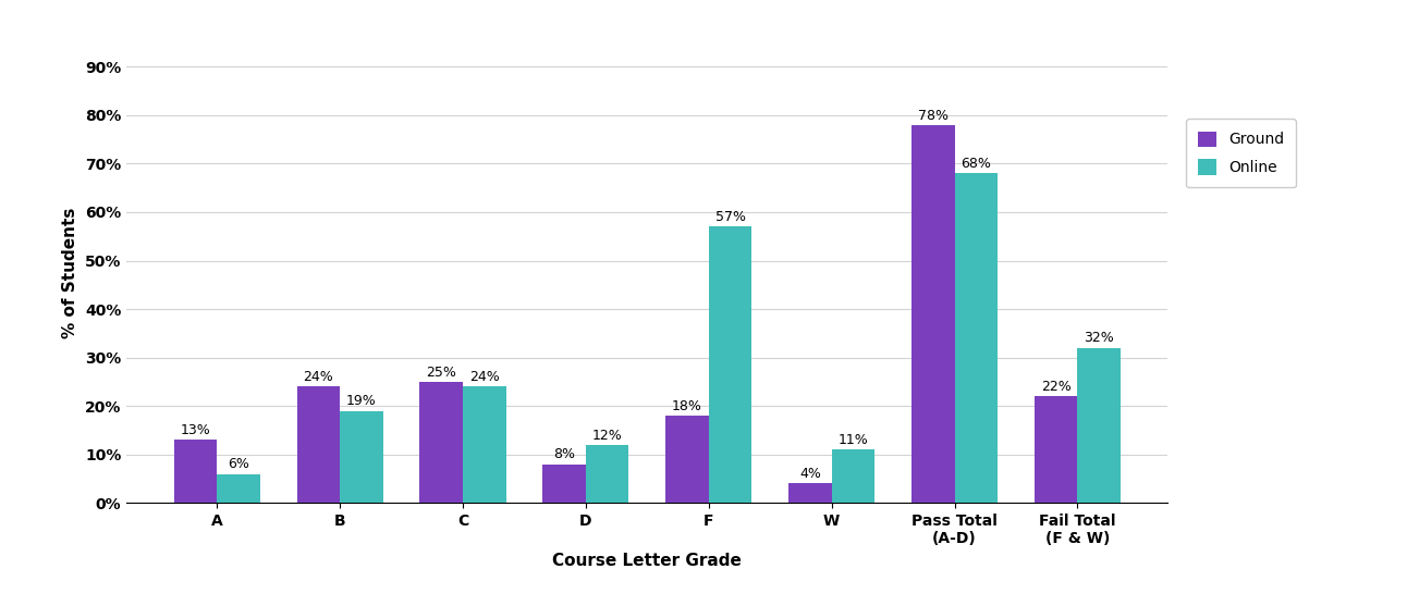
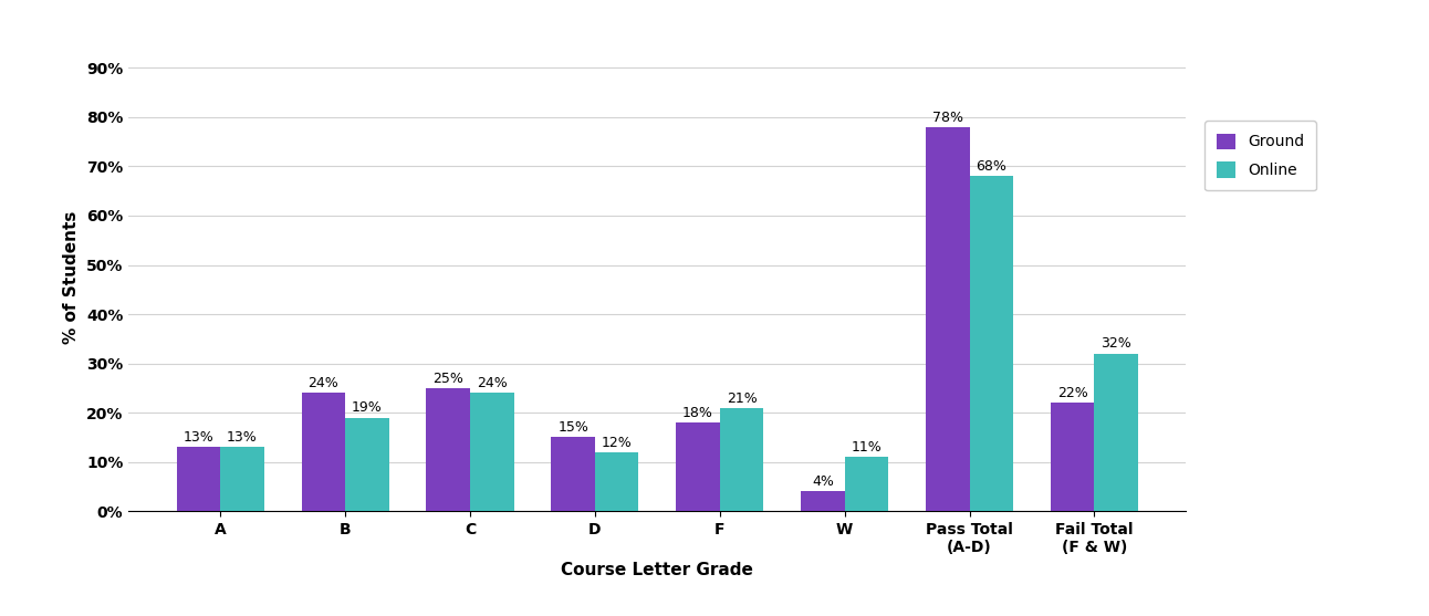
Online/A: 6% -> 13%
Ground/D: 8% -> 15%
Online/F: 57% -> 21%
